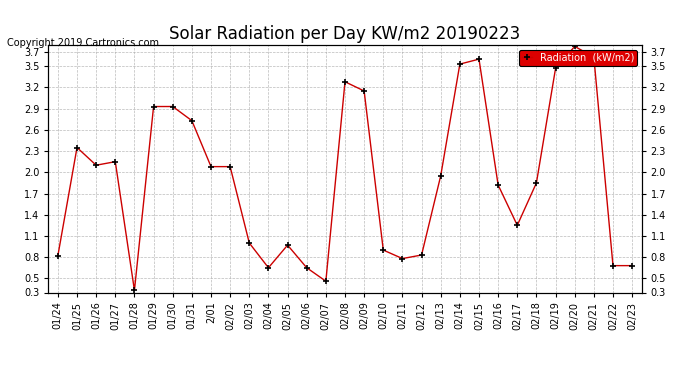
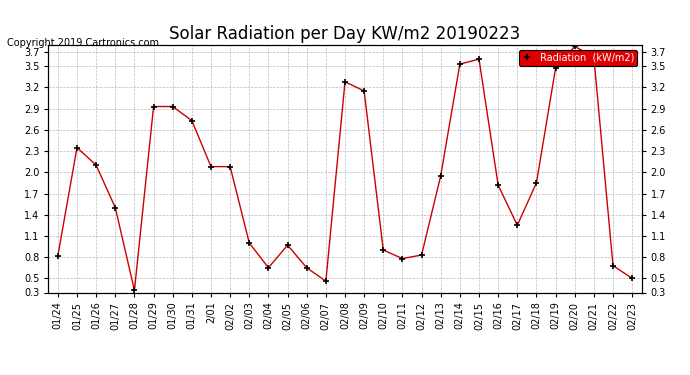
01/27: 2.15 -> 1.50
02/23: 0.68 -> 0.50
